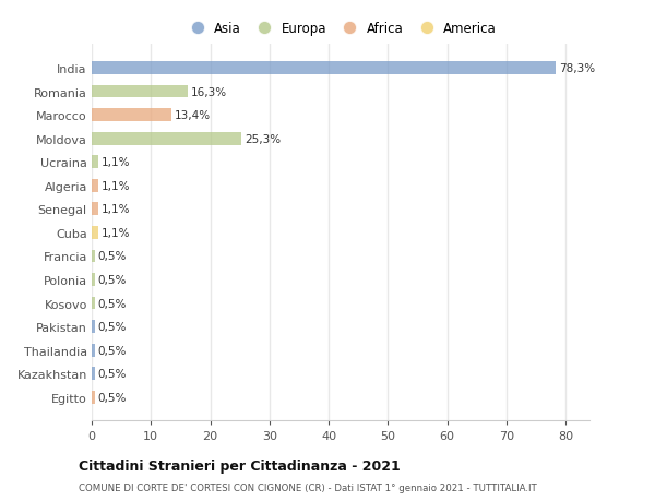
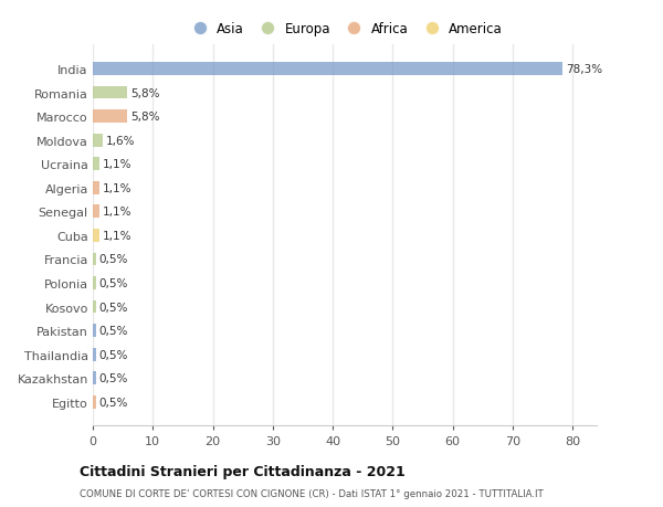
Romania: 16,3% -> 5,8%
Marocco: 13,4% -> 5,8%
Moldova: 25,3% -> 1,6%
